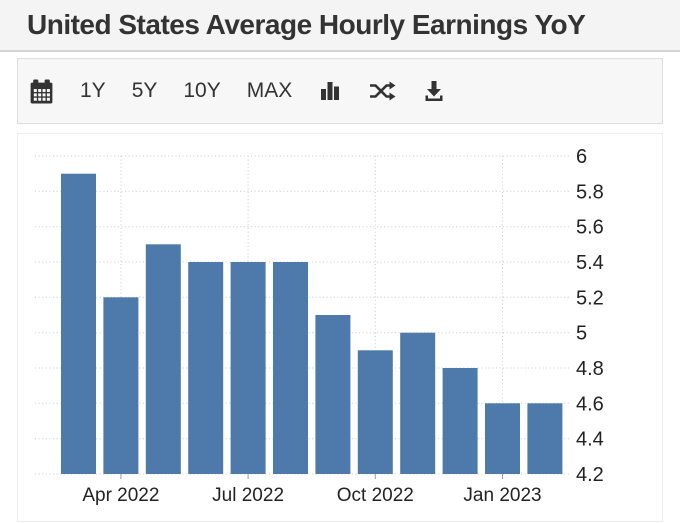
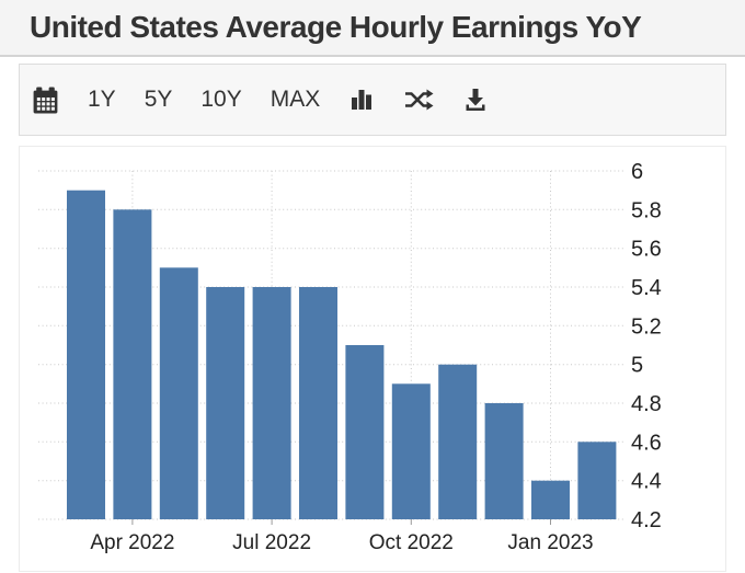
Apr 2022: 5.2 -> 5.8
Jan 2023: 4.6 -> 4.4
